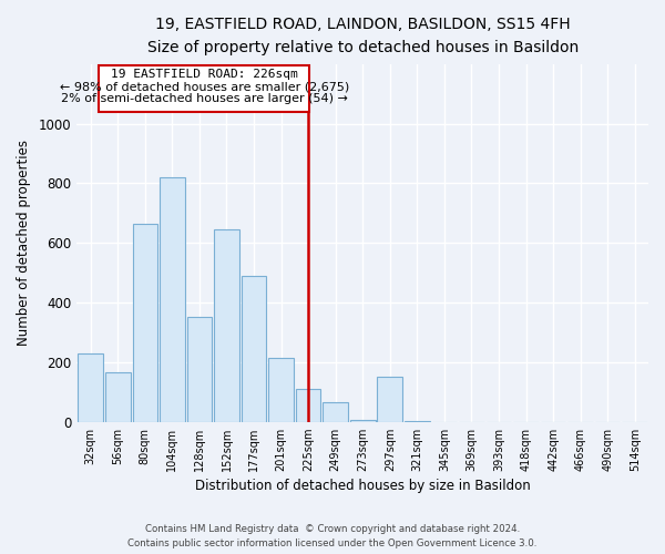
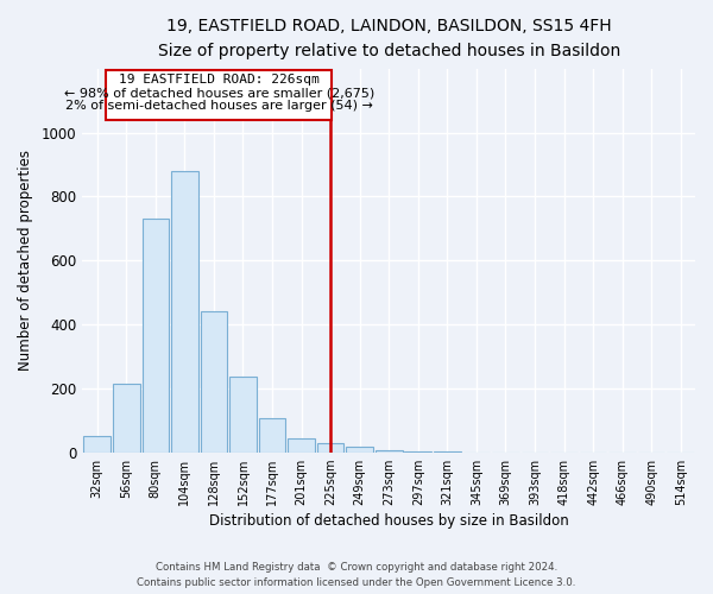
32sqm: 230 -> 50
56sqm: 165 -> 215
80sqm: 665 -> 730
104sqm: 820 -> 880
128sqm: 350 -> 440
152sqm: 645 -> 235
177sqm: 490 -> 105
201sqm: 215 -> 45
225sqm: 110 -> 30
249sqm: 65 -> 18
297sqm: 150 -> 4
